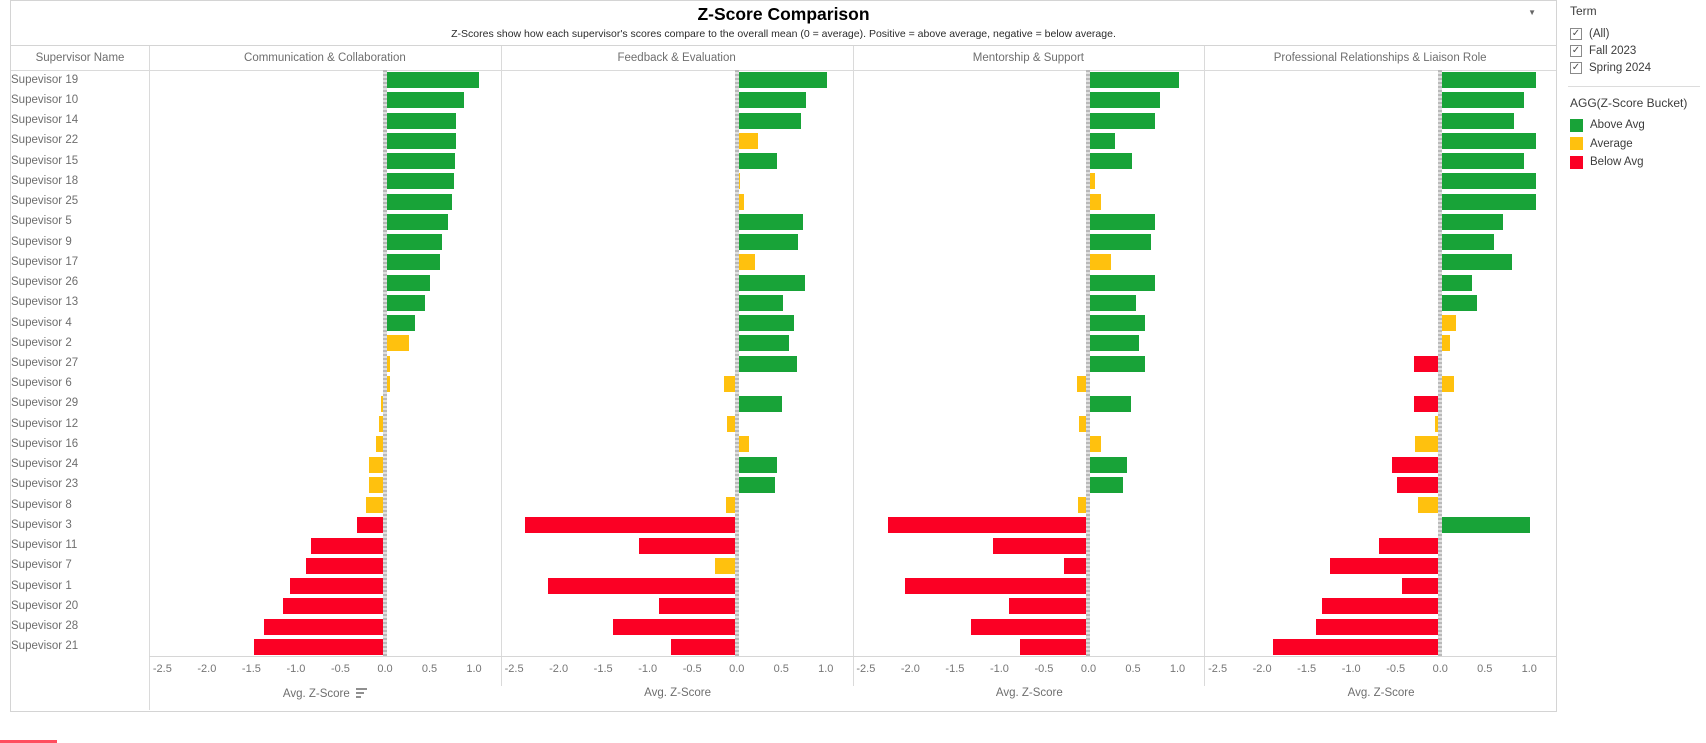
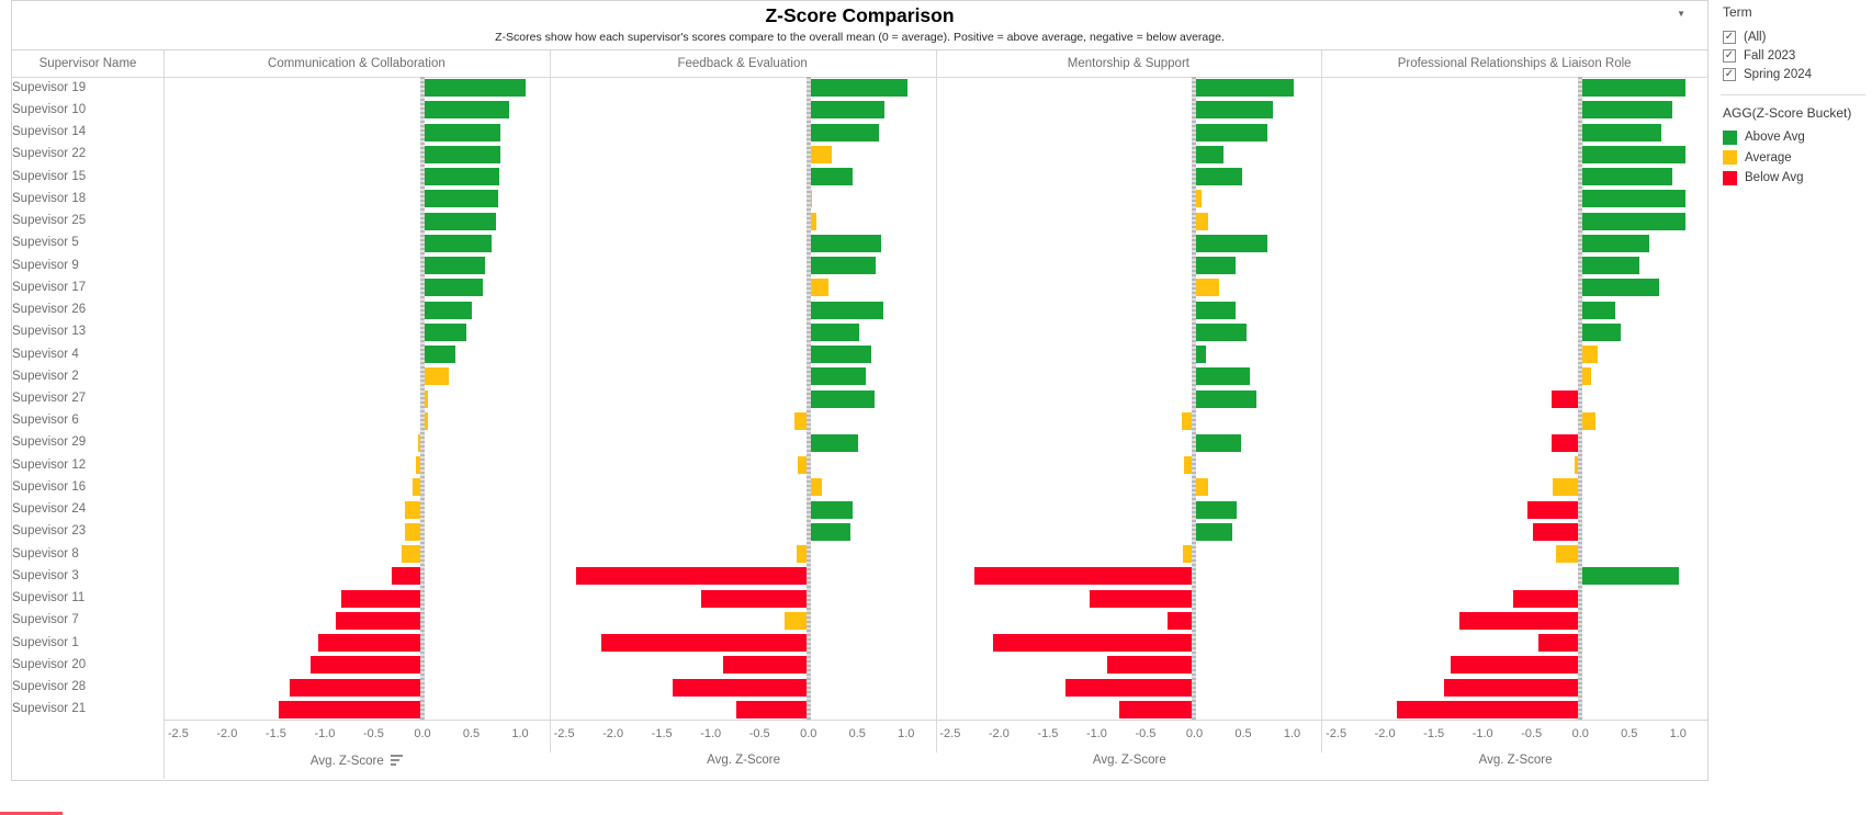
Mentorship & Support/Supevisor 9: 0.7 -> 0.4
Mentorship & Support/Supevisor 26: 0.7 -> 0.4
Mentorship & Support/Supevisor 4: 0.6 -> 0.1
